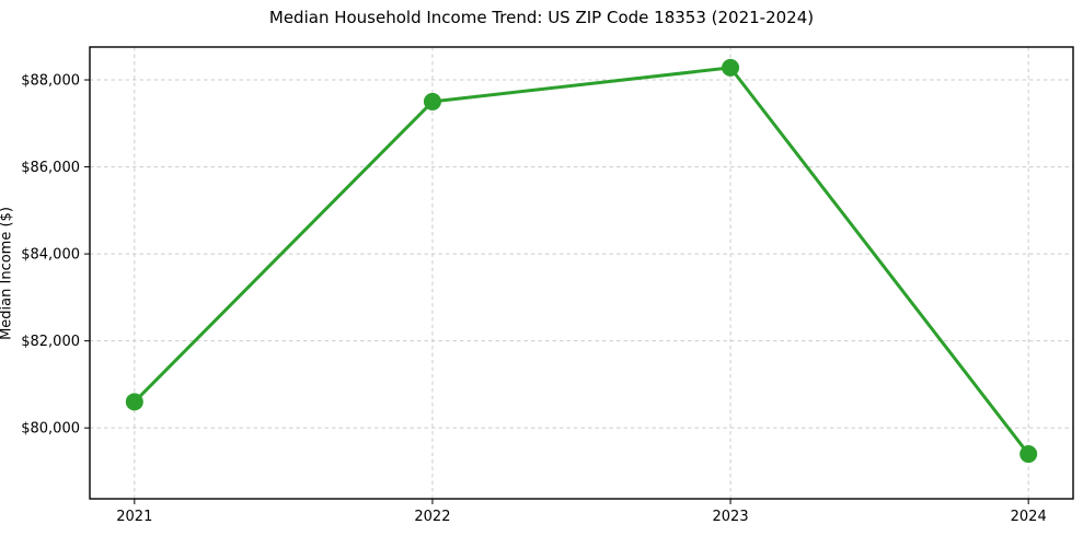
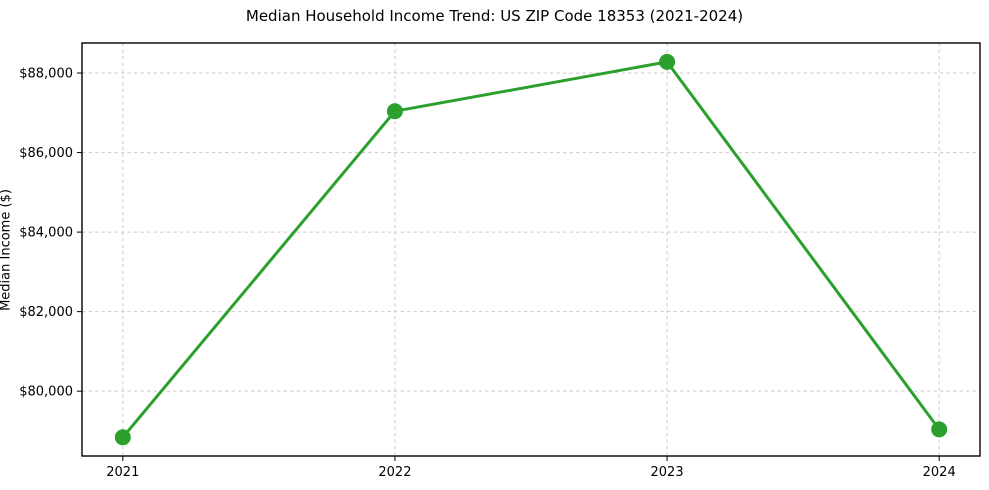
2021: $80600 -> $78800
2022: $87500 -> $87000
2024: $79400 -> $79000
